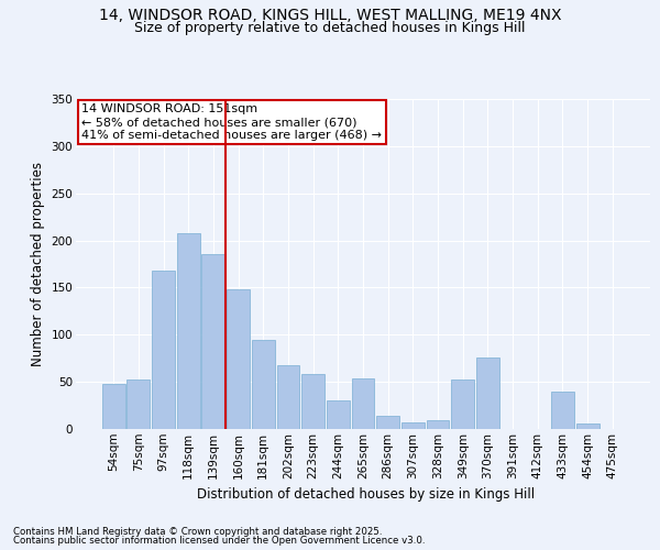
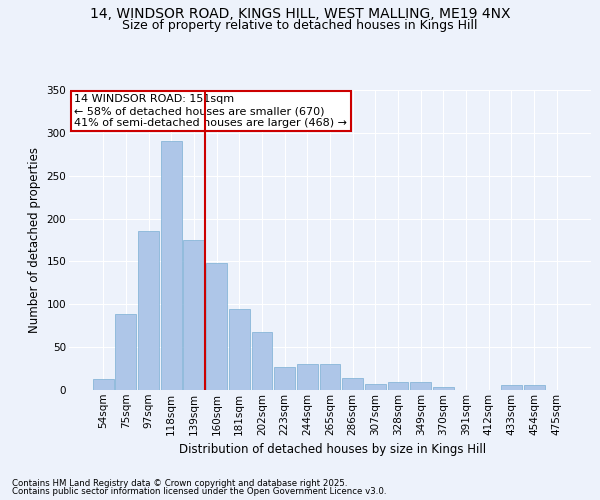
54sqm: 48 -> 13
75sqm: 52 -> 89
97sqm: 168 -> 185
118sqm: 208 -> 290
139sqm: 186 -> 175
223sqm: 58 -> 27
265sqm: 54 -> 30
349sqm: 52 -> 9
370sqm: 76 -> 3
433sqm: 40 -> 6
